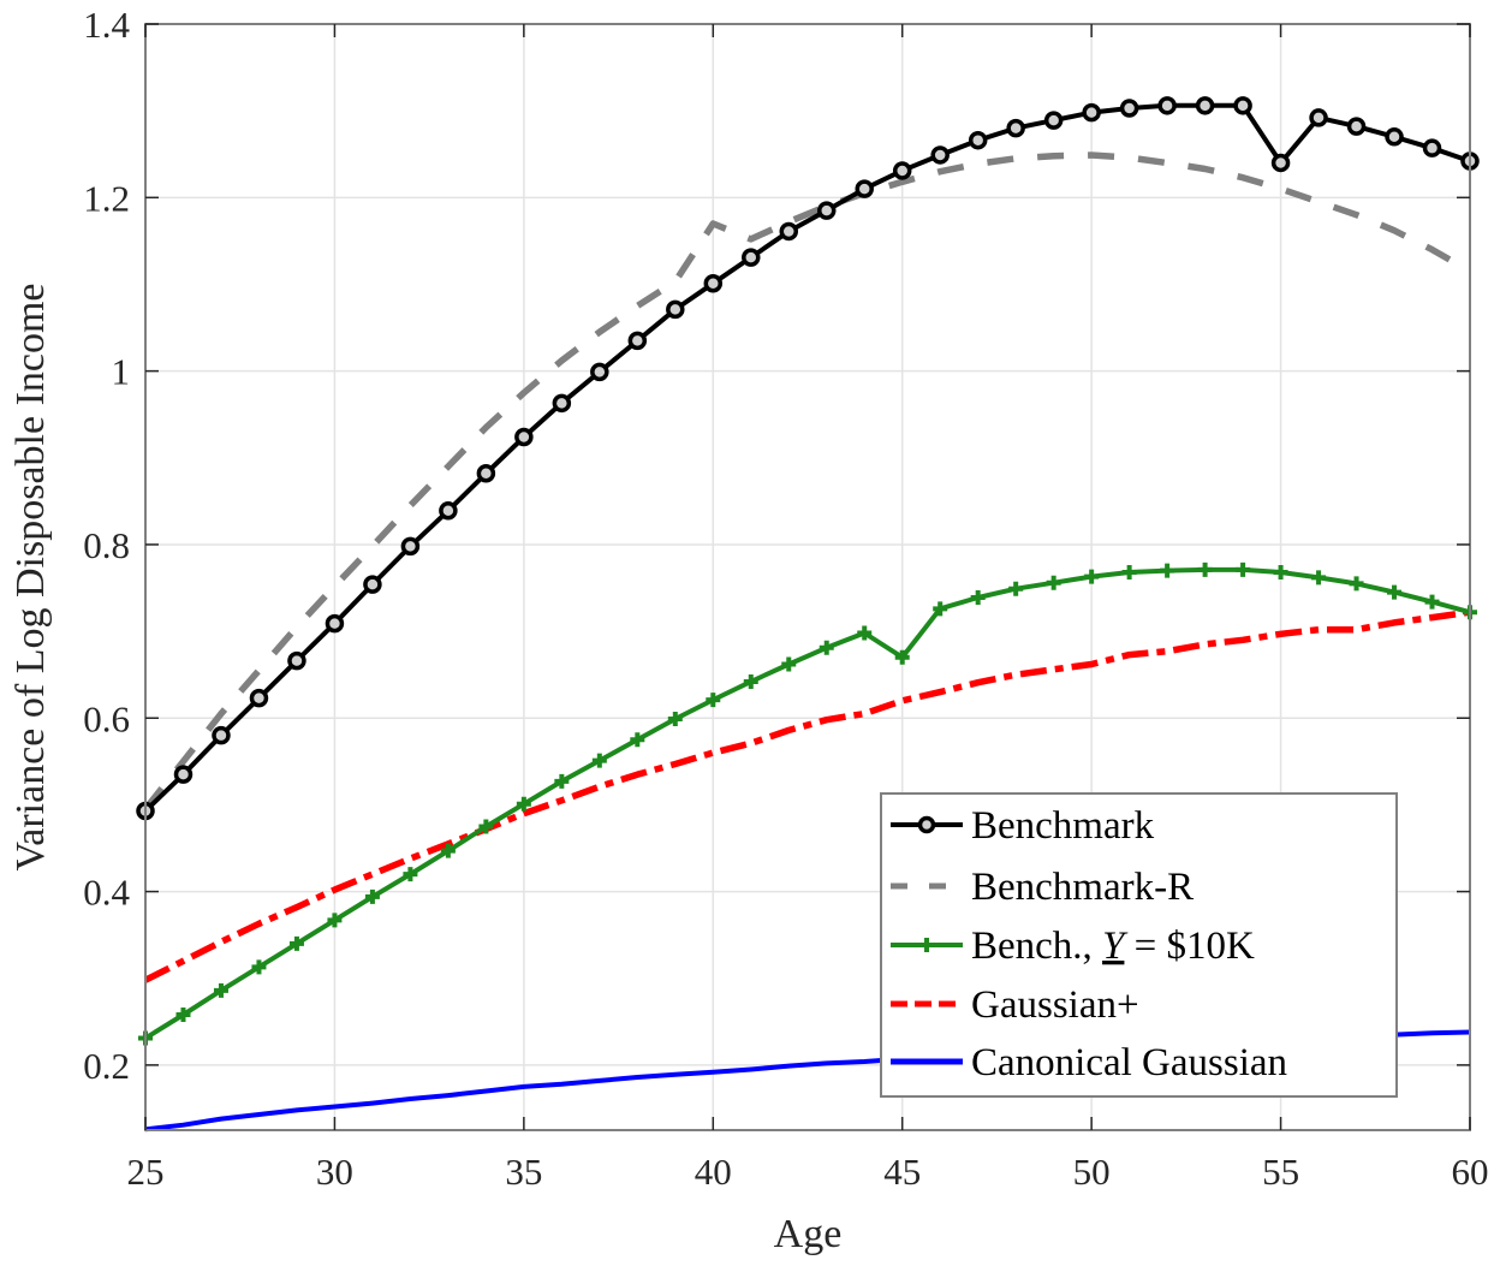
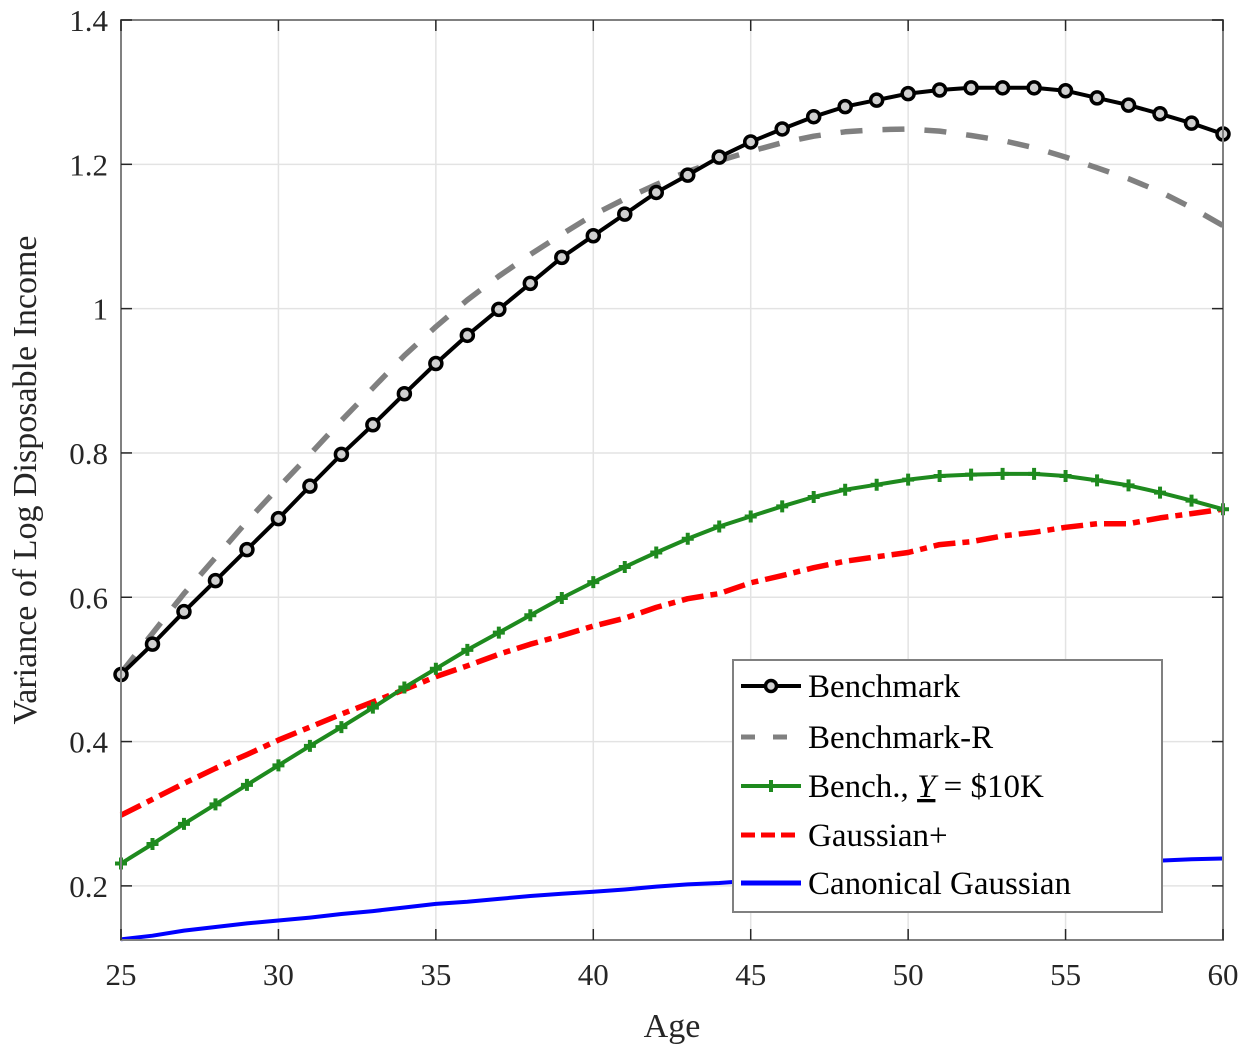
Benchmark-R/40: 1.17 -> 1.13
Bench., Y = $10K/45: 0.67 -> 0.71
Benchmark/55: 1.24 -> 1.30
